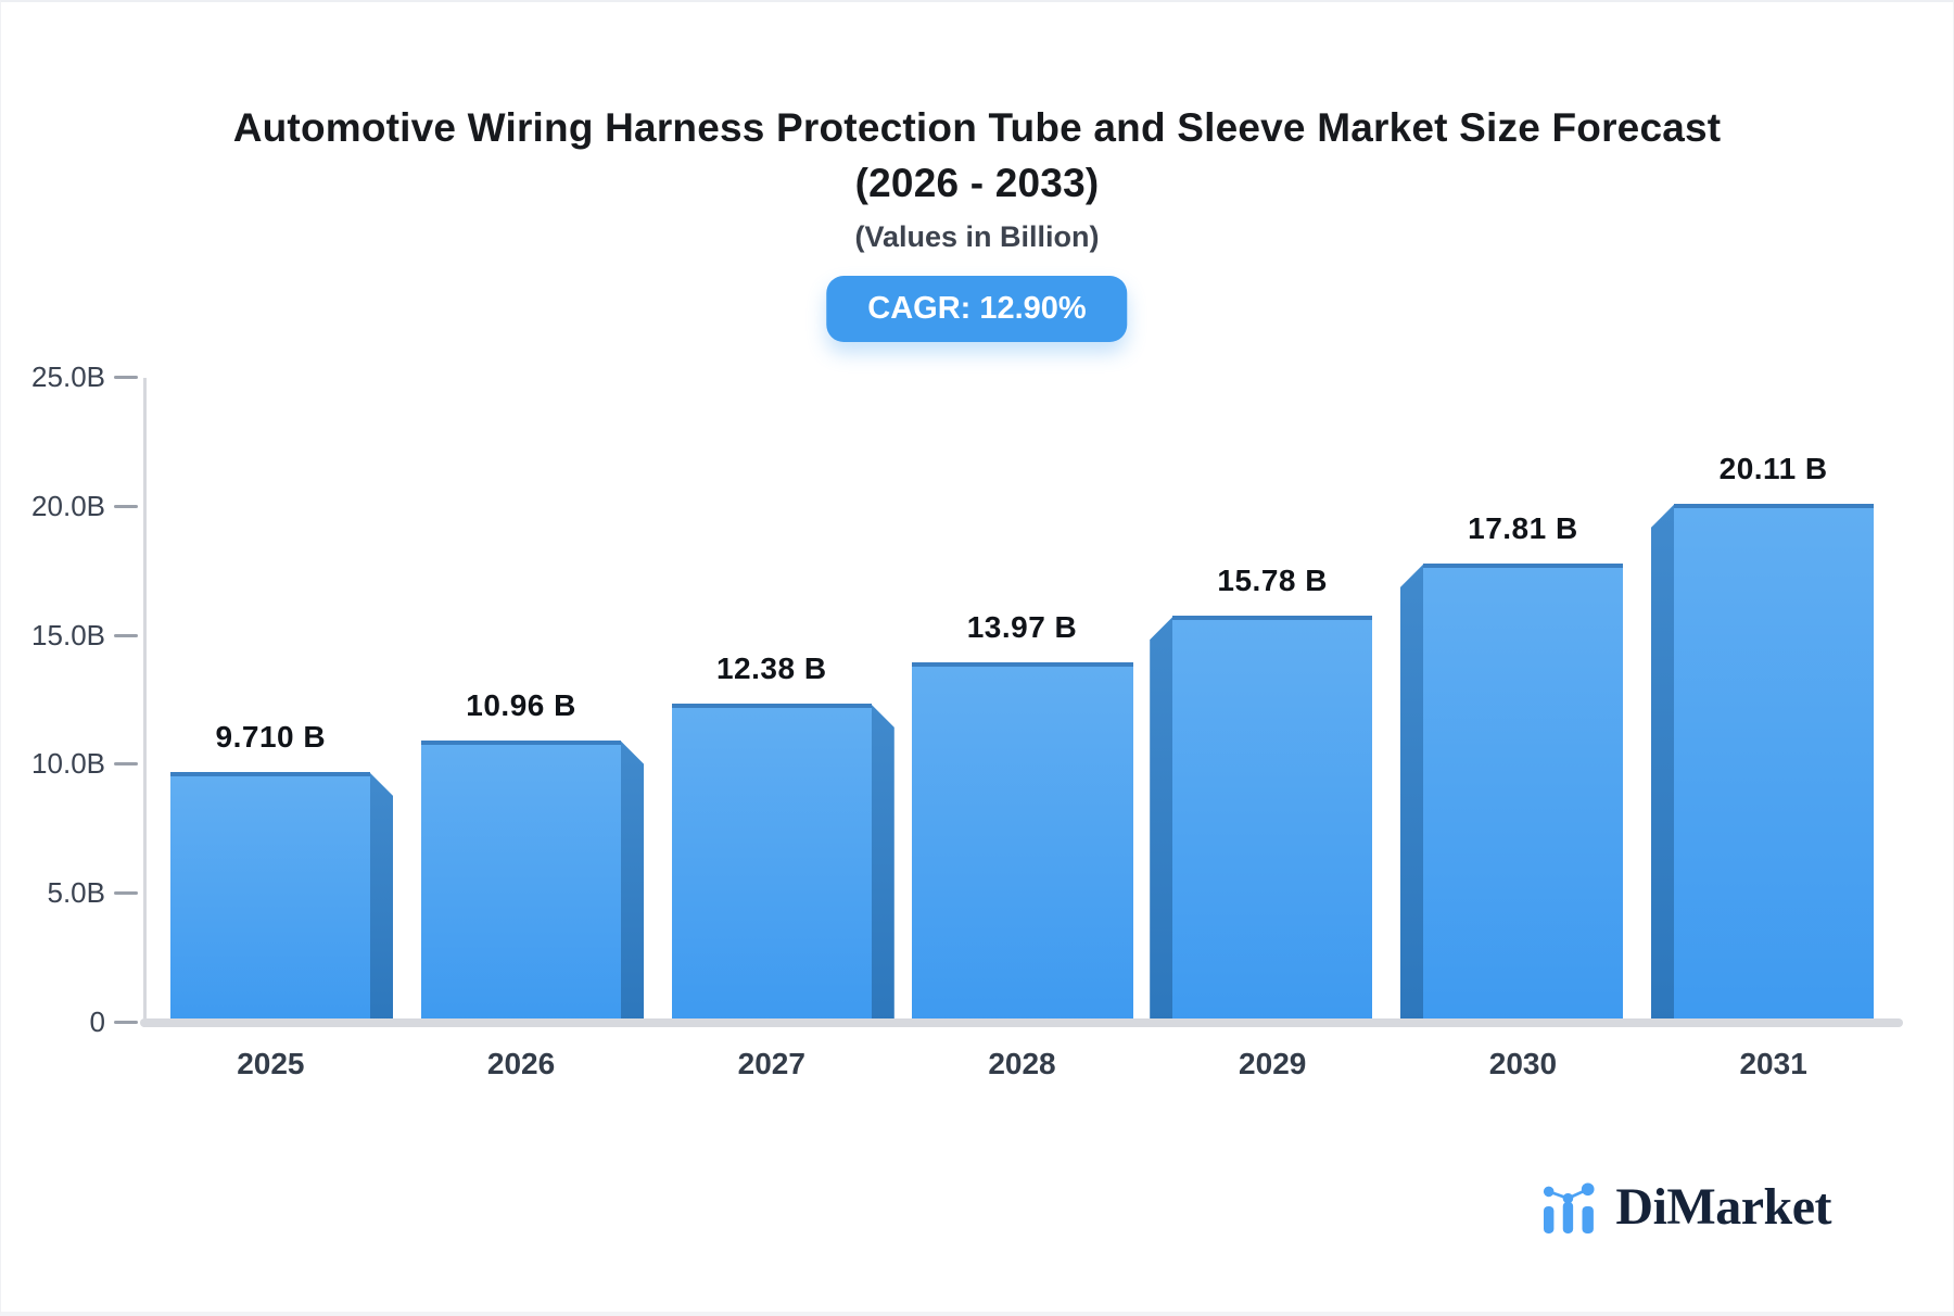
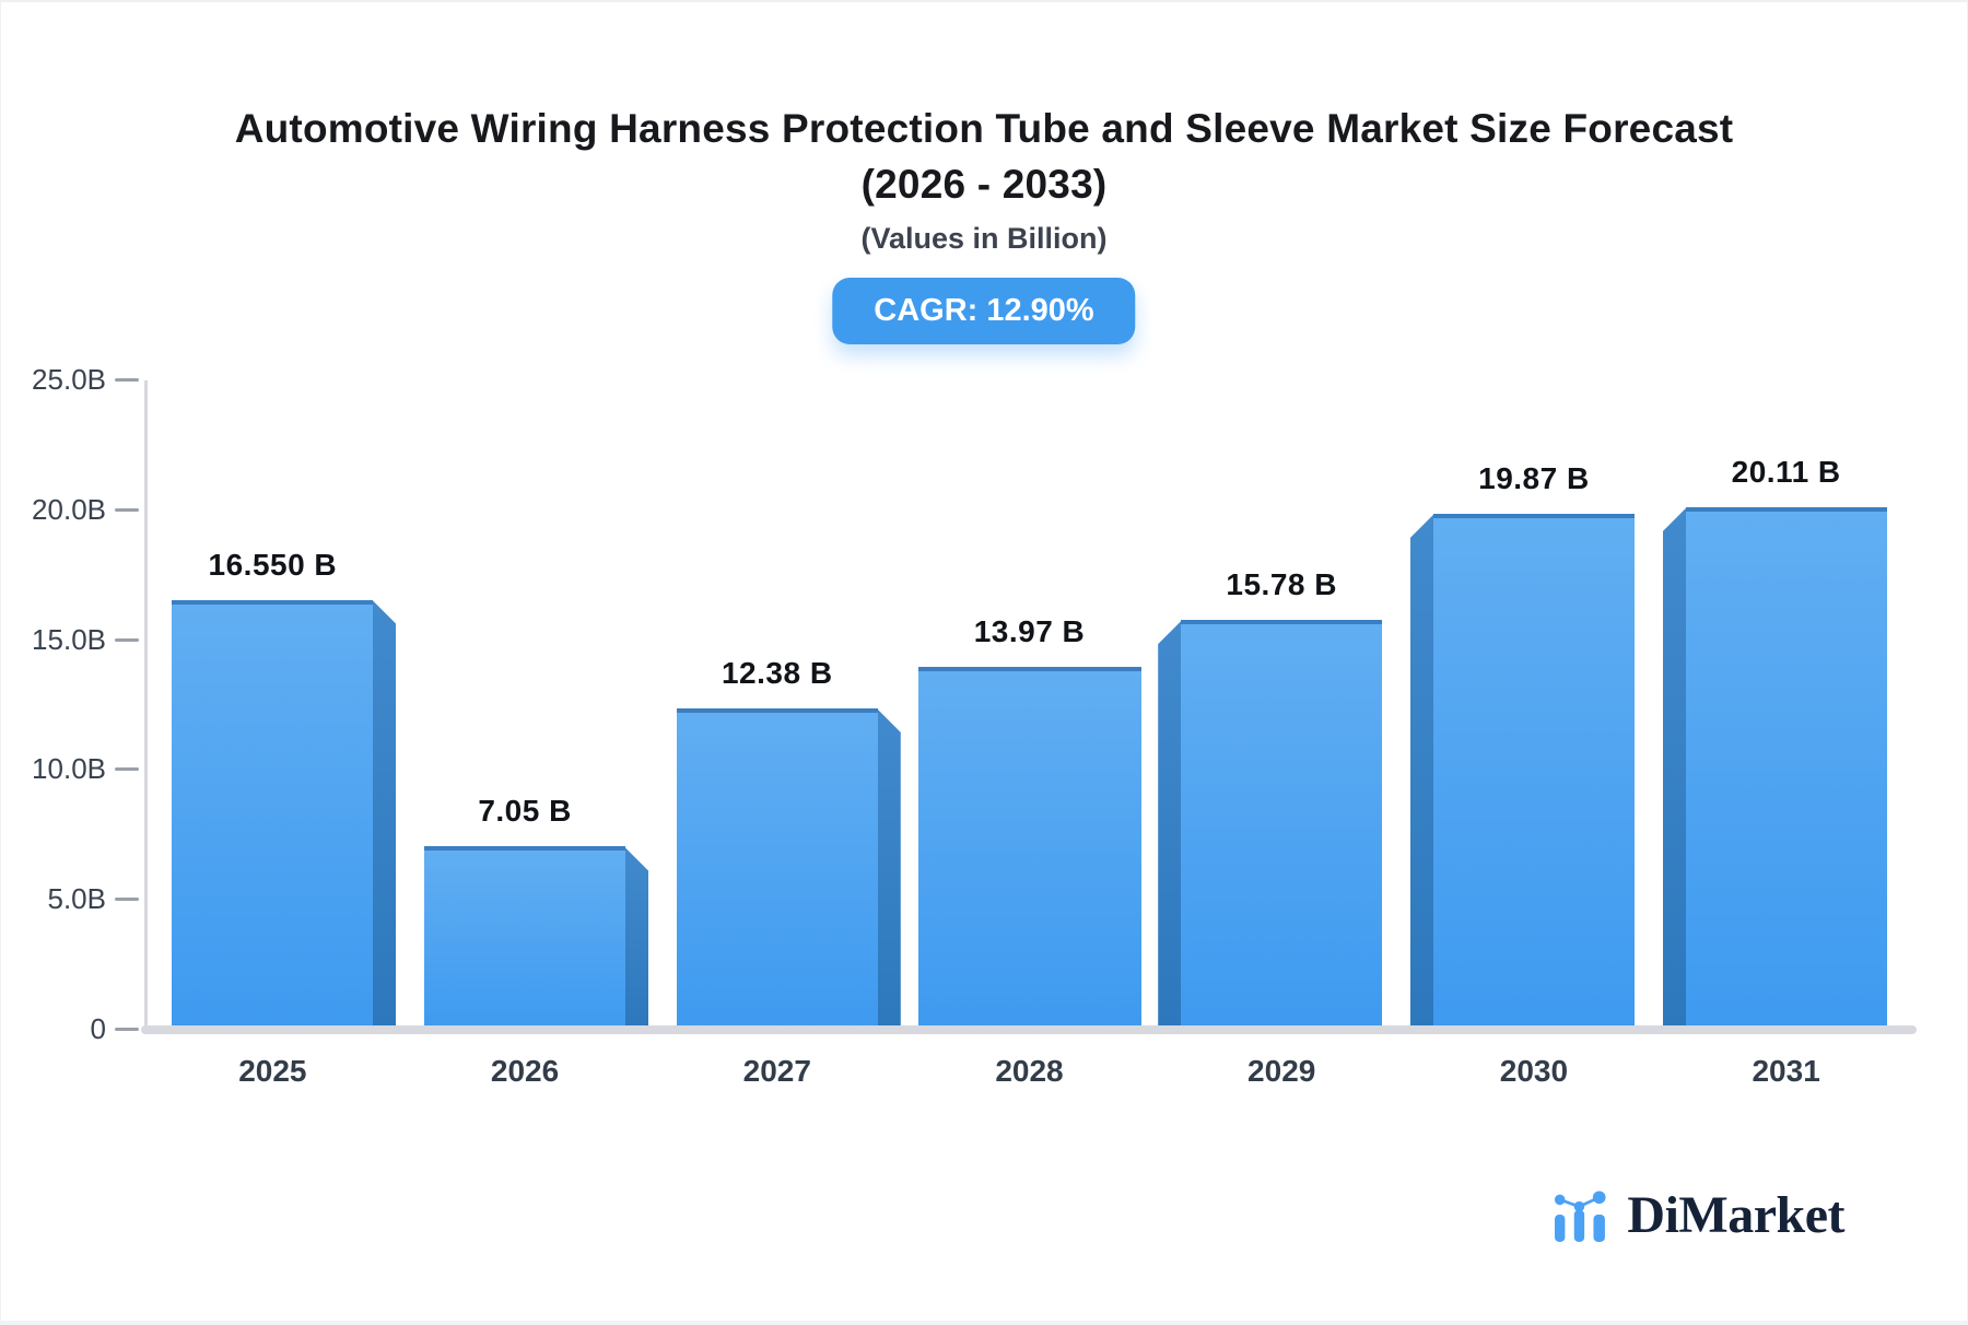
2025: 9.710 -> 16.550
2026: 10.96 -> 7.05
2030: 17.81 -> 19.87
